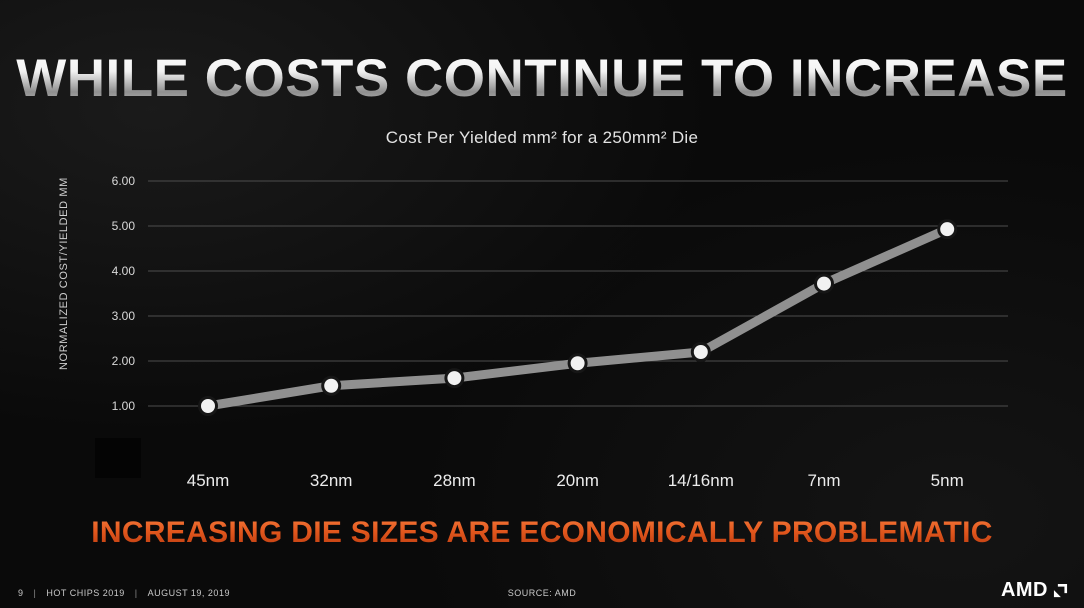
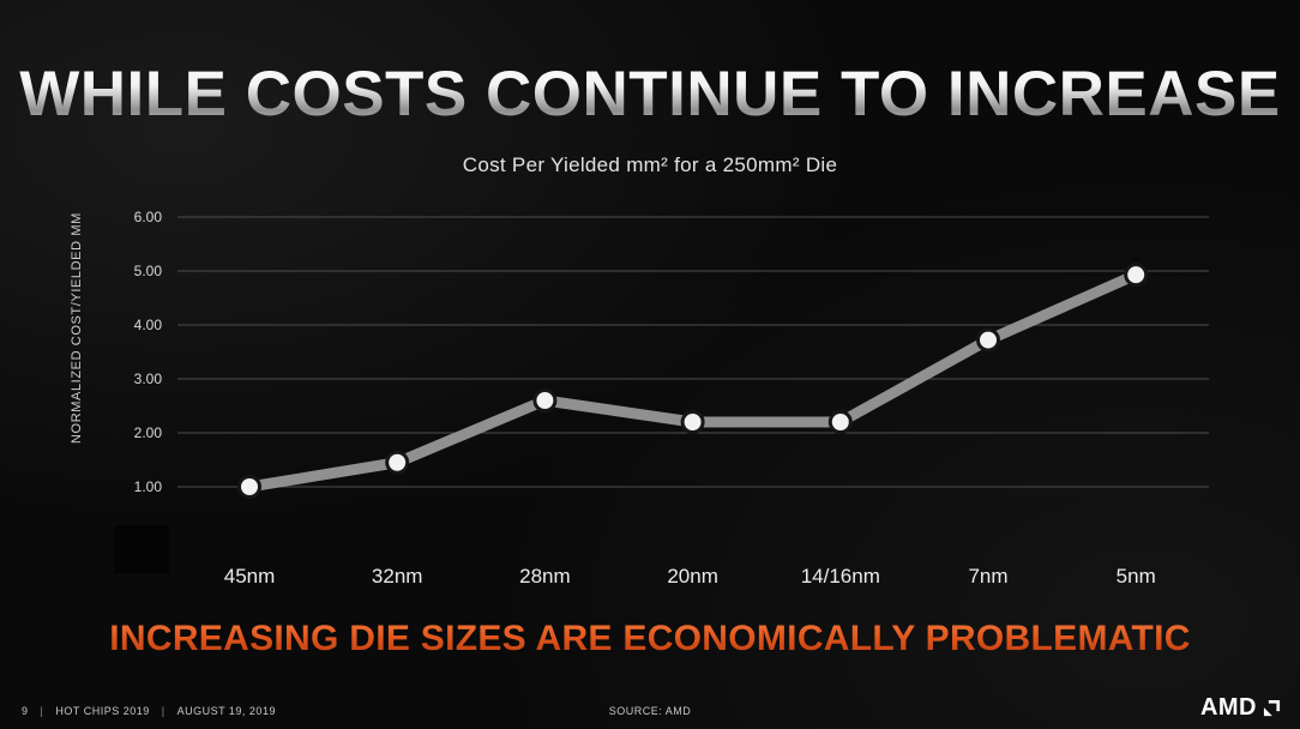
28nm: 1.6 -> 2.6
20nm: 1.9 -> 2.2
